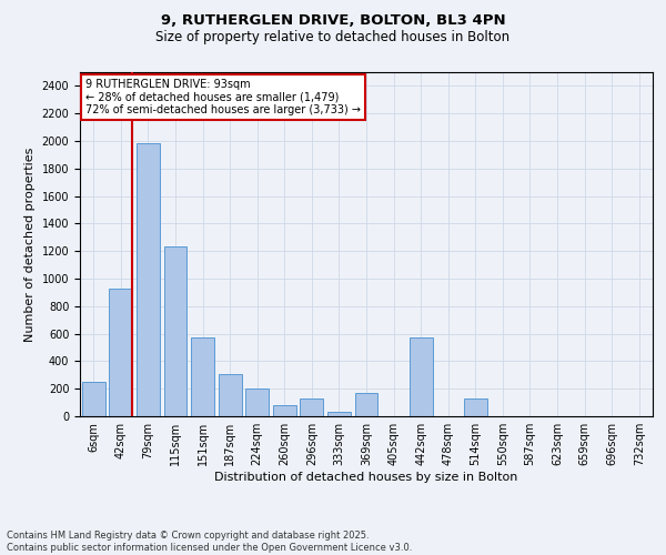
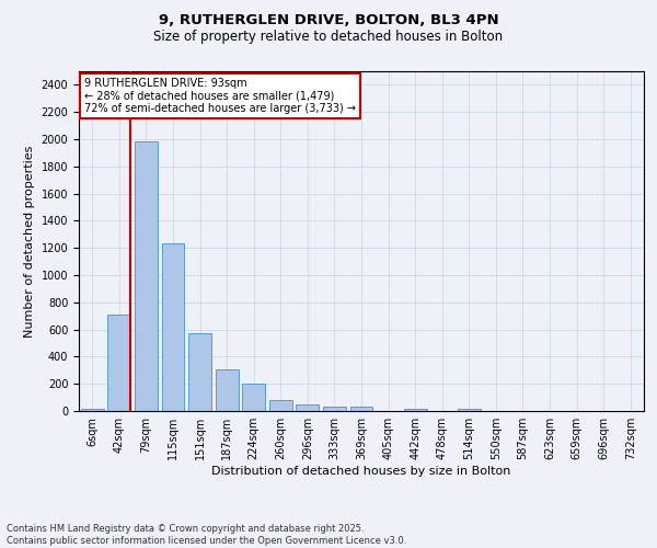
6sqm: 250 -> 20
42sqm: 930 -> 710
296sqm: 130 -> 40
369sqm: 170 -> 30
442sqm: 570 -> 20
514sqm: 130 -> 20
